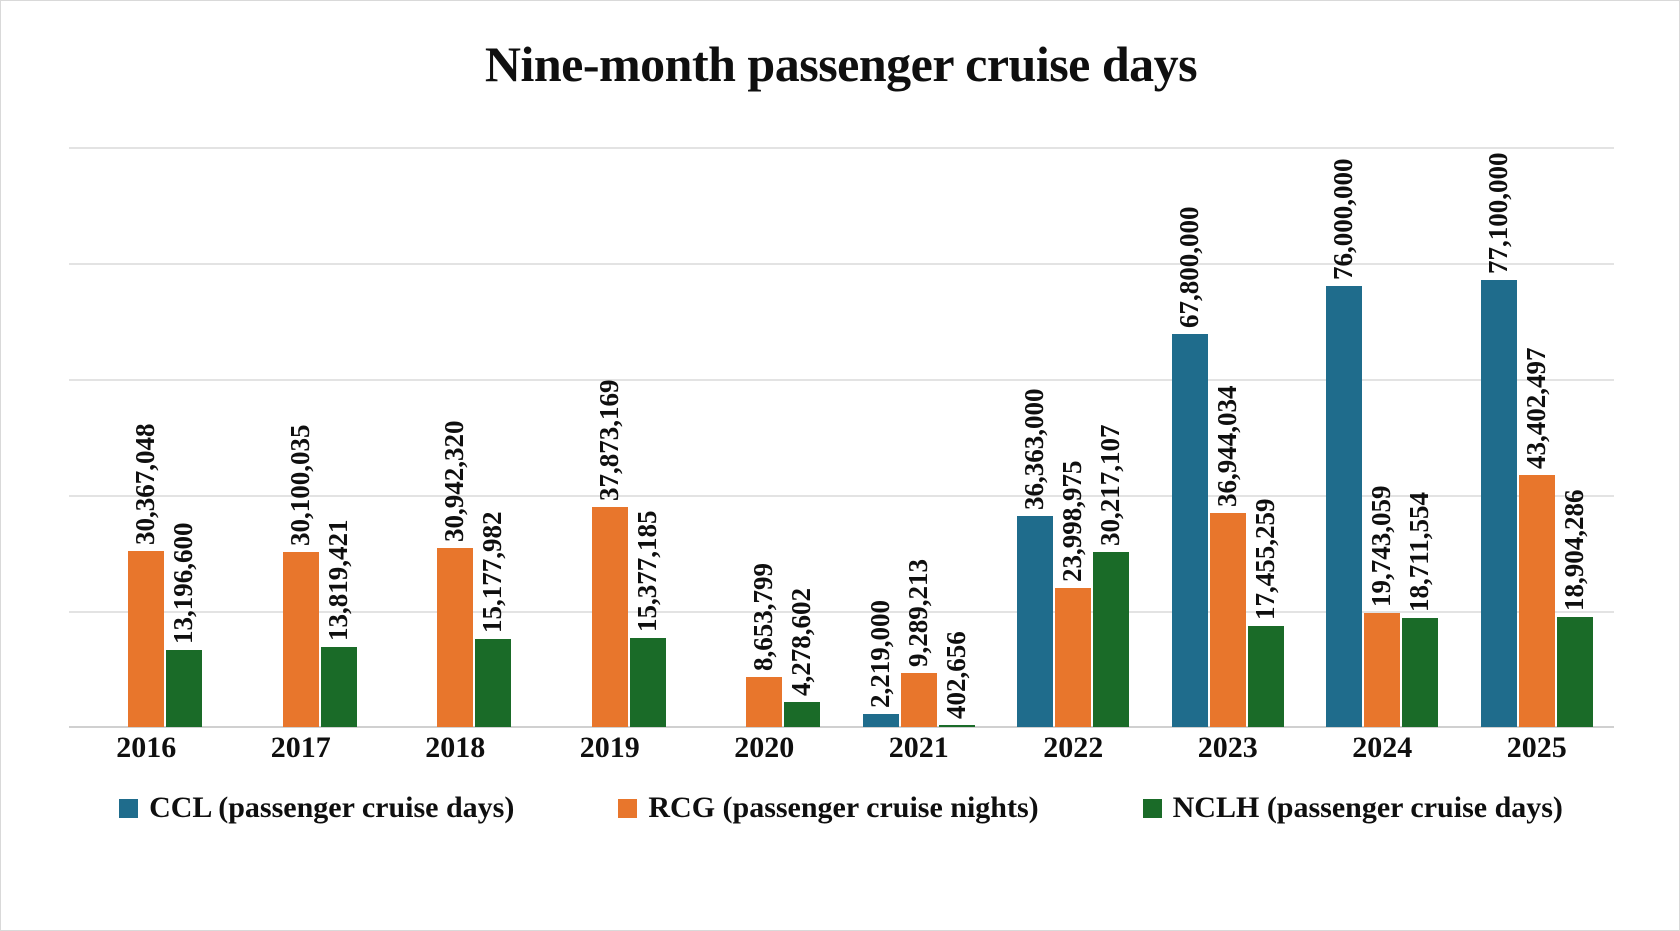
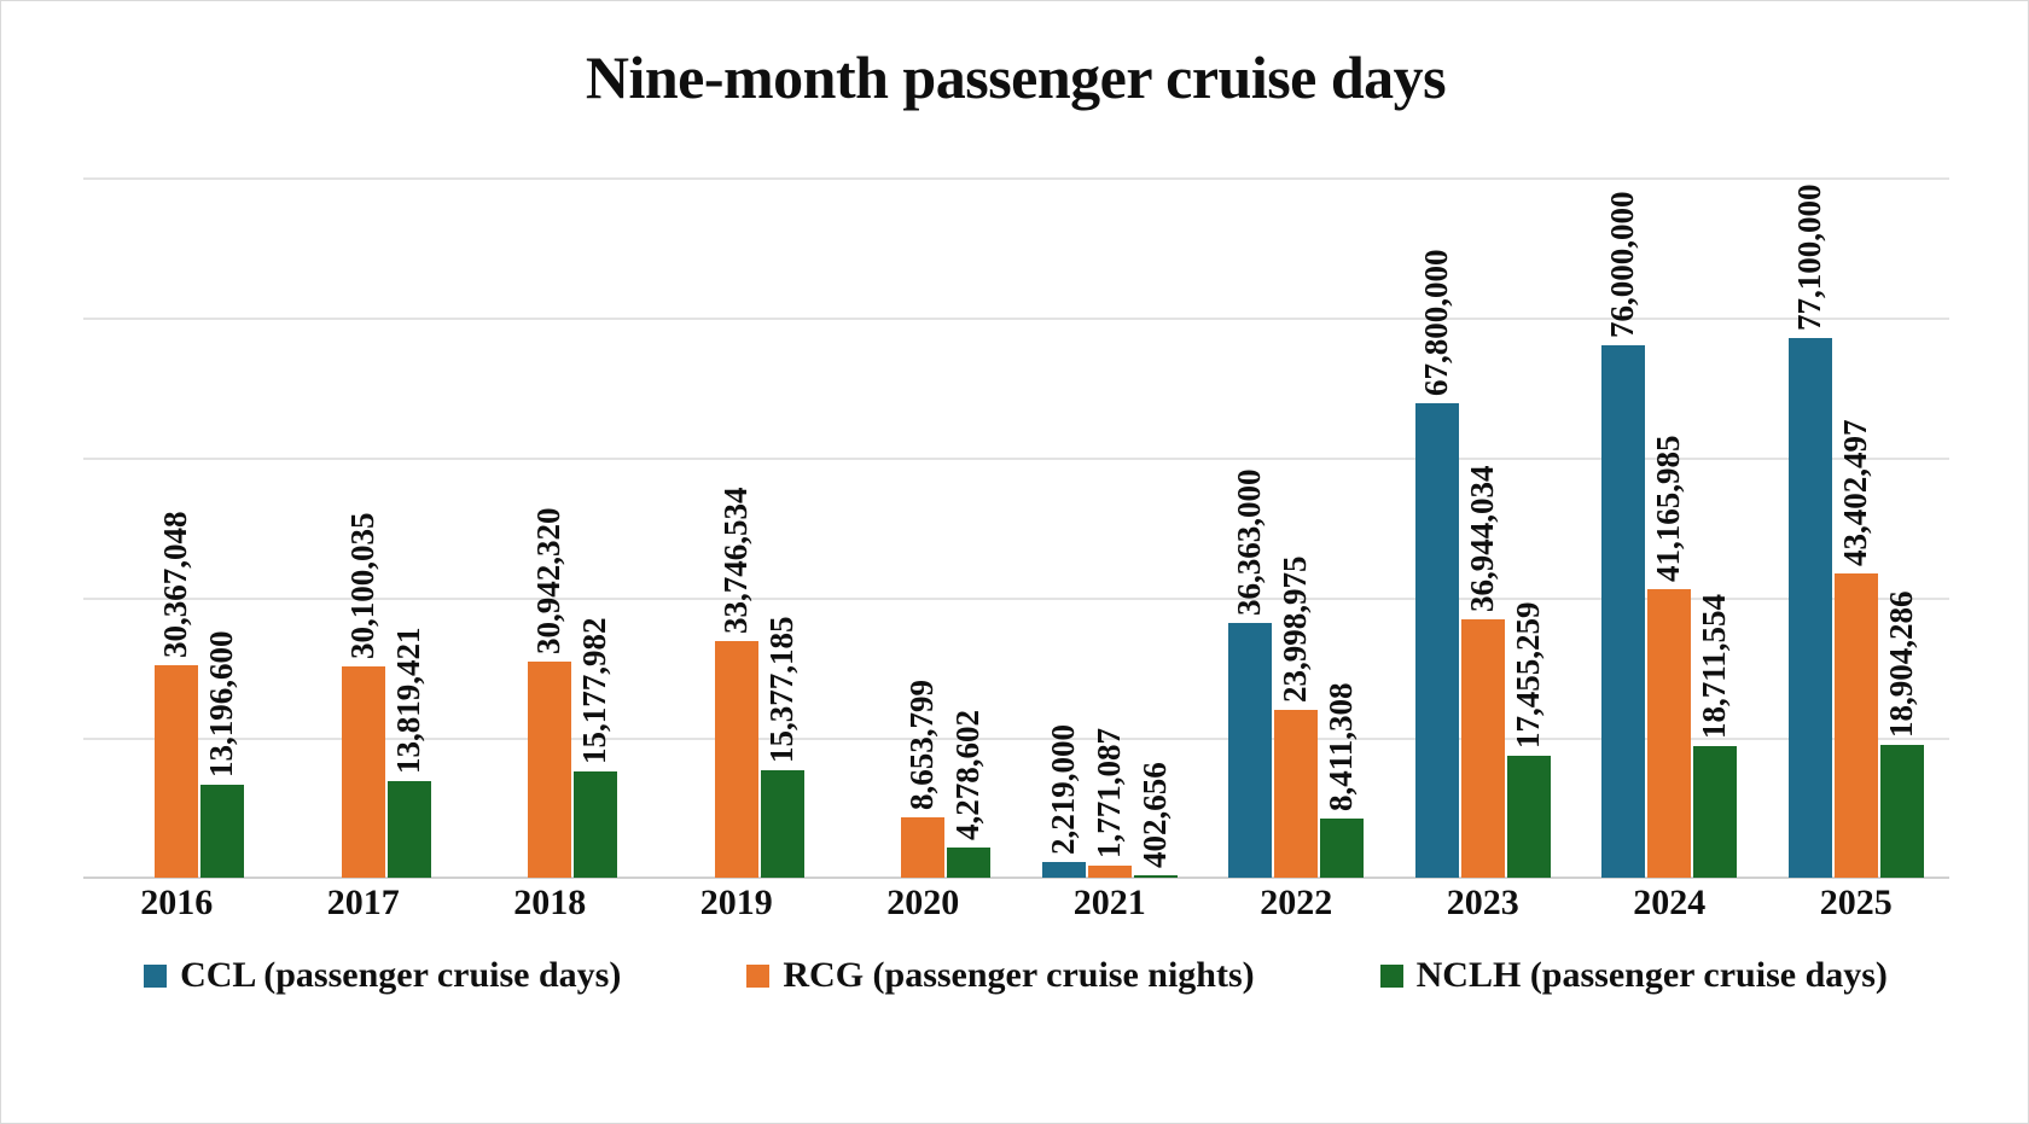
RCG (passenger cruise nights)/2019: 37,873,169 -> 33,746,534
RCG (passenger cruise nights)/2021: 9,289,213 -> 1,771,087
NCLH (passenger cruise days)/2022: 30,217,107 -> 8,411,308
RCG (passenger cruise nights)/2024: 19,743,059 -> 41,165,985
